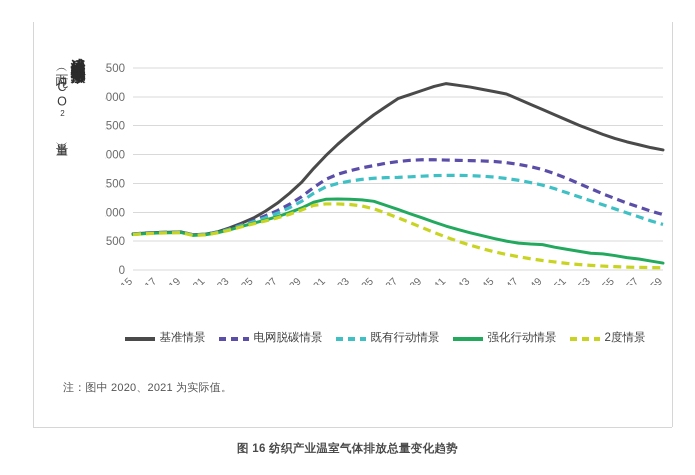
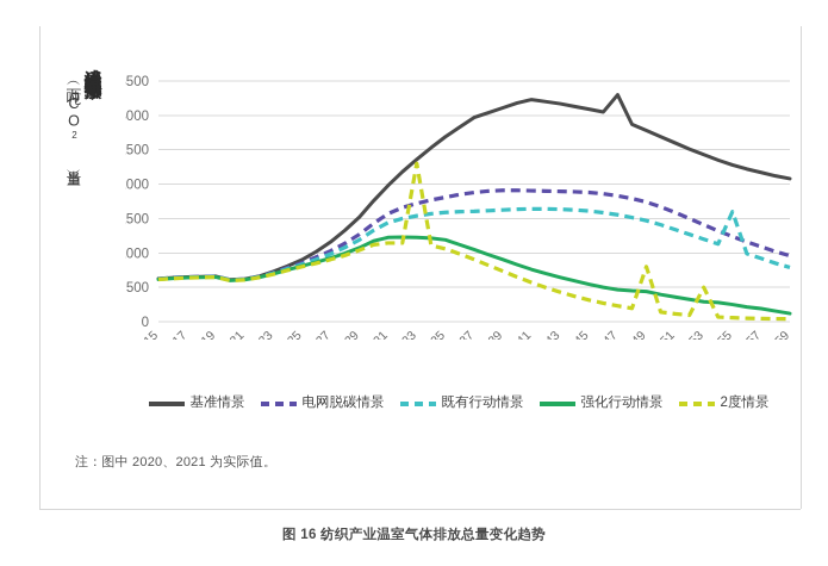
2度情景/2033: 1100 -> 2300
基准情景/2047: 3000 -> 3300
2度情景/2049: 200 -> 800
2度情景/2053: 100 -> 500
既有行动情景/2055: 1100 -> 1600
